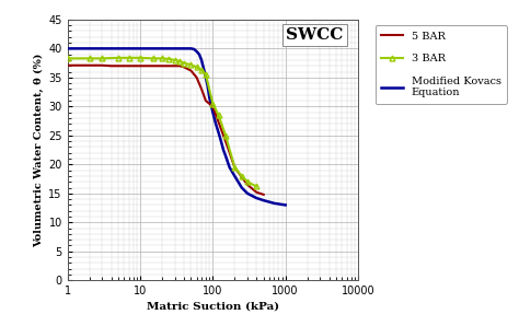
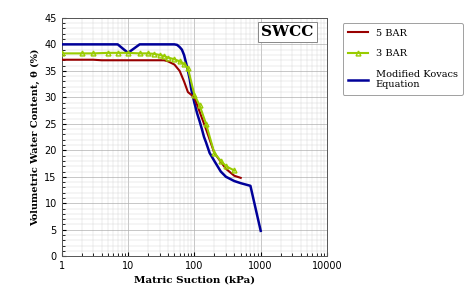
Modified Kovacs Equation/10: 40.0 -> 38.4
Modified Kovacs Equation/1000: 13.0 -> 4.8
